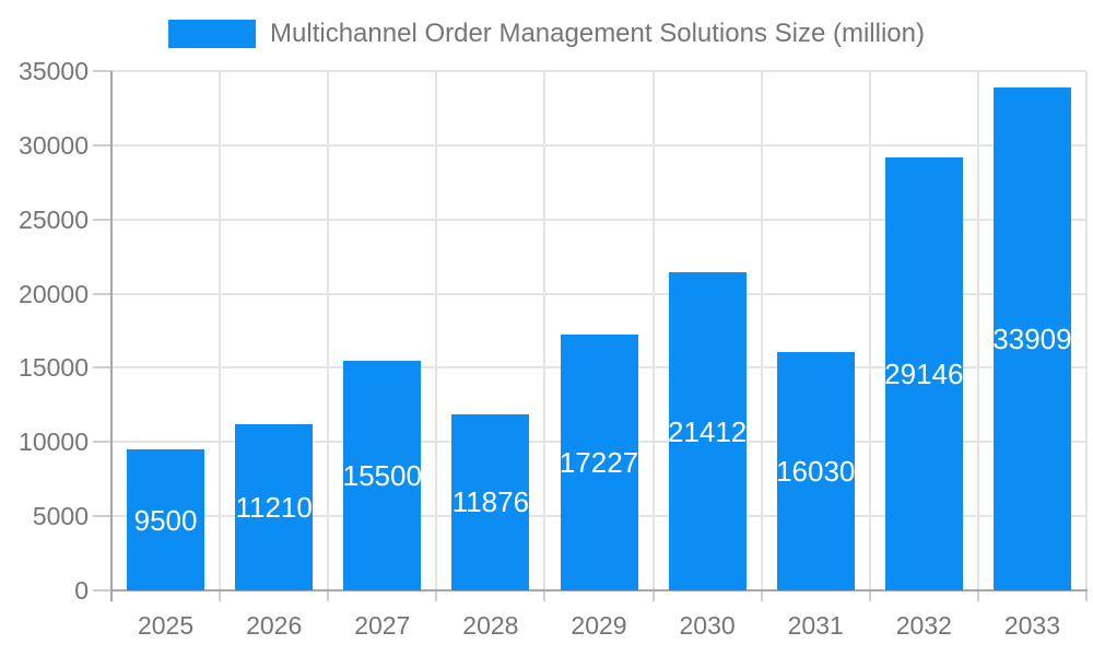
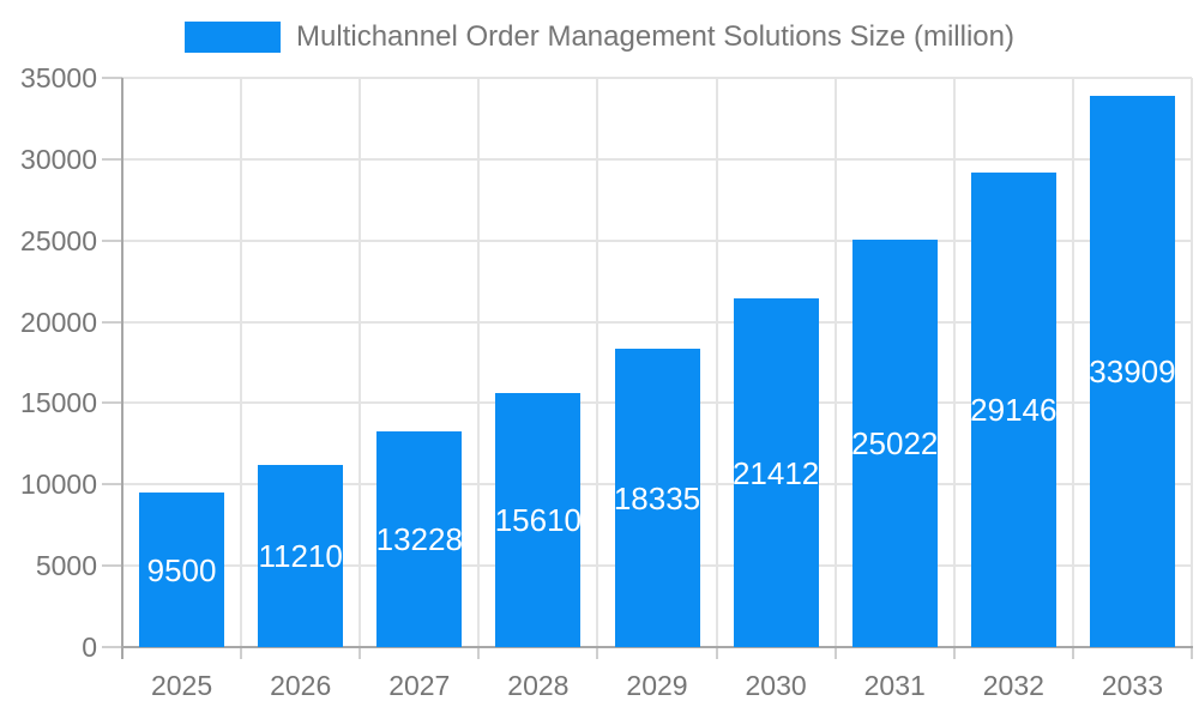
2027: 15500 -> 13228
2028: 11876 -> 15610
2029: 17227 -> 18335
2031: 16030 -> 25022
